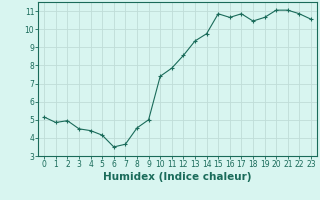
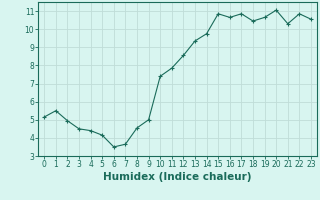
1: 4.8 -> 5.5
21: 11.1 -> 10.3
